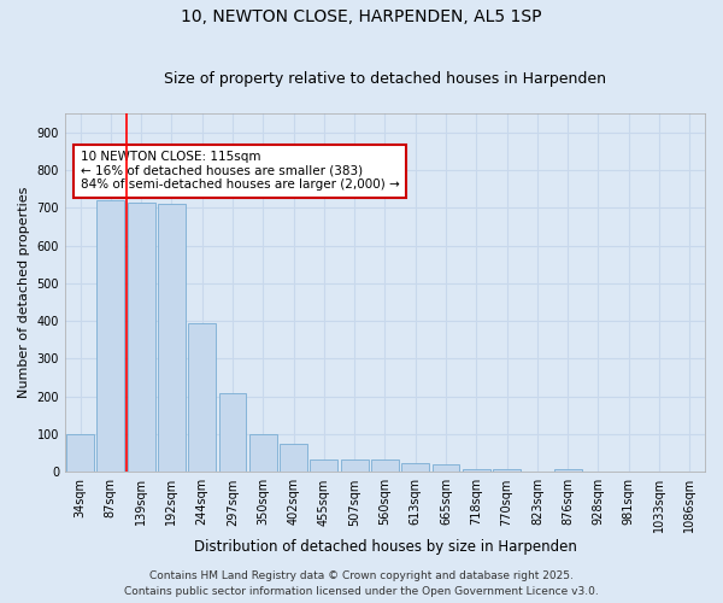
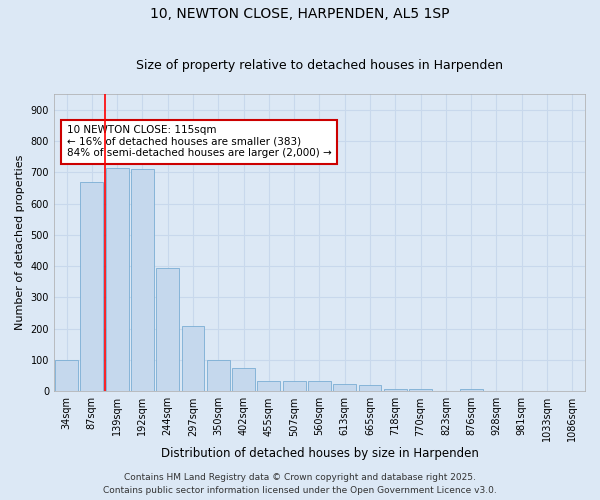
87sqm: 720 -> 670
